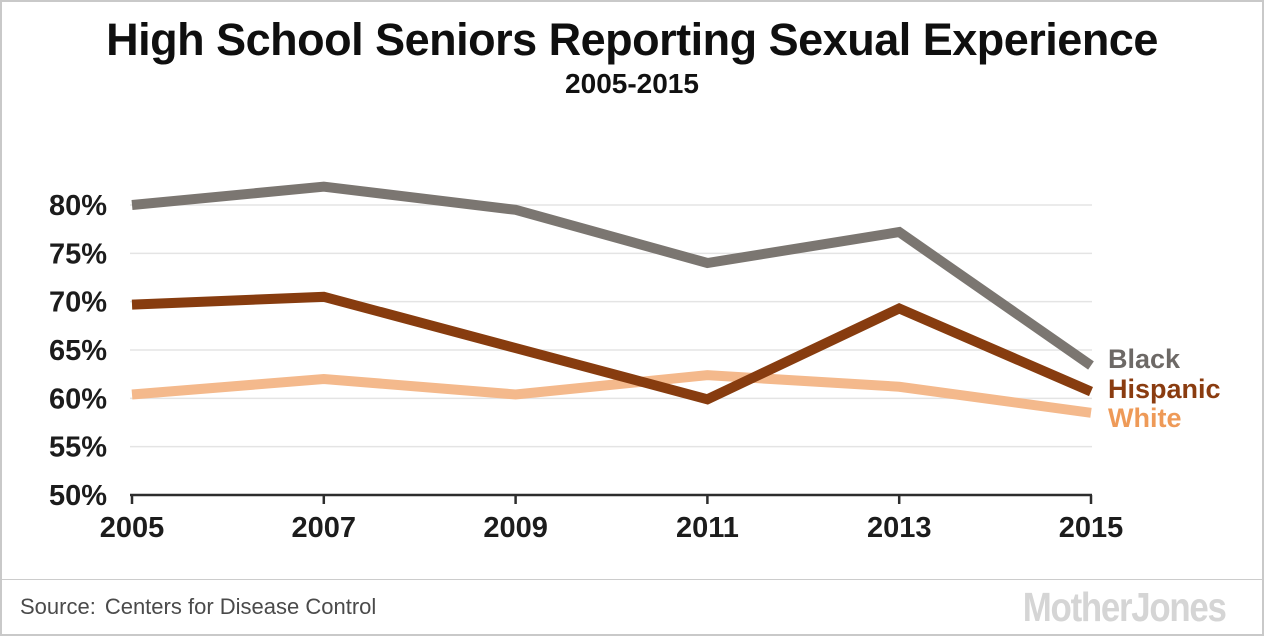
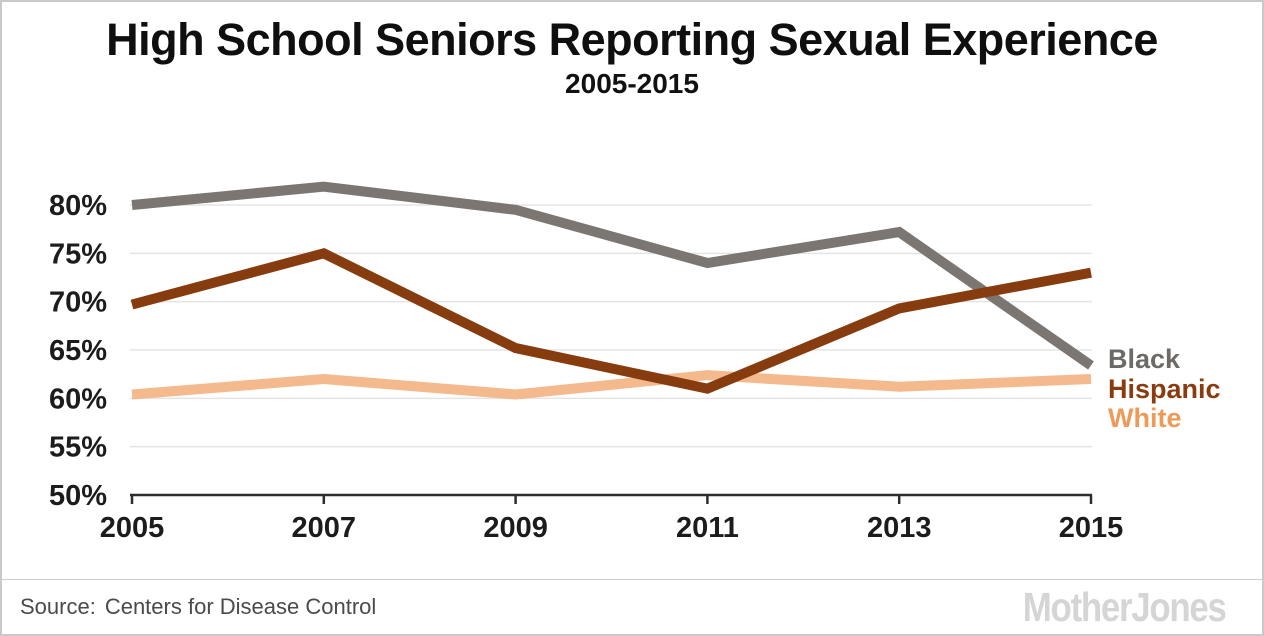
Hispanic/2007: 70% -> 75%
Hispanic/2011: 60% -> 61%
Hispanic/2015: 61% -> 73%
White/2015: 58% -> 62%
